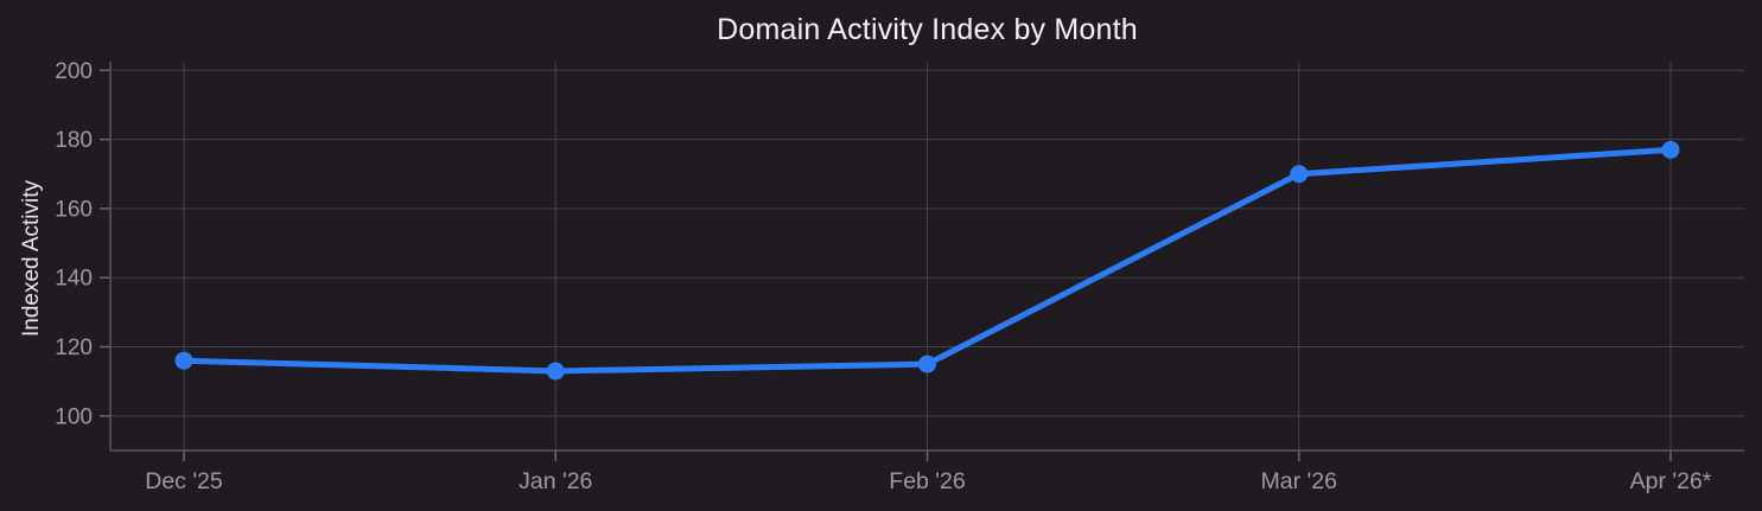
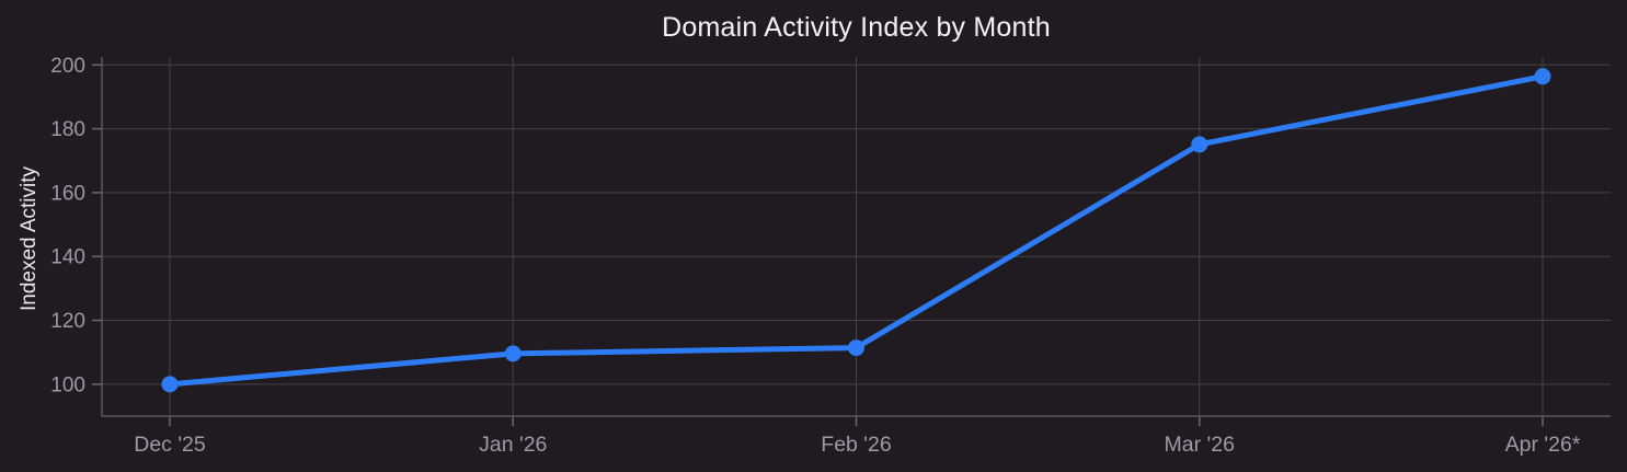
Dec '25: 116 -> 100
Jan '26: 113 -> 110
Feb '26: 115 -> 111
Mar '26: 170 -> 175
Apr '26*: 177 -> 196
